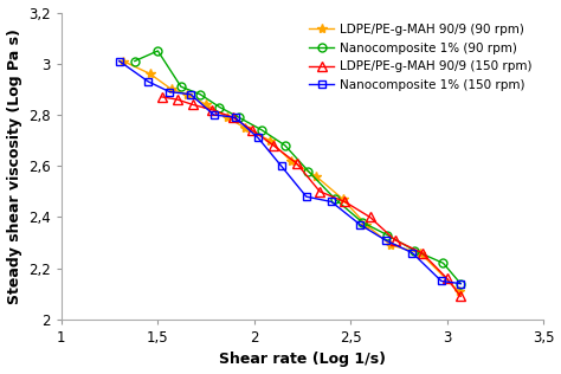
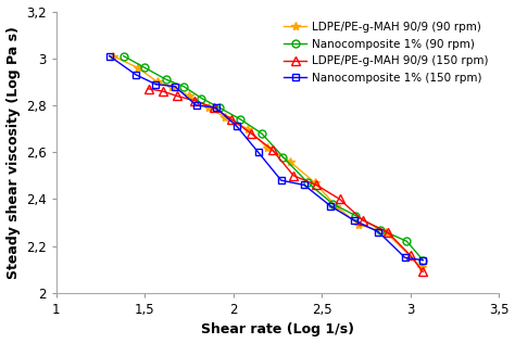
Nanocomposite 1% (90 rpm)/1,5: 3,05 -> 2,96
